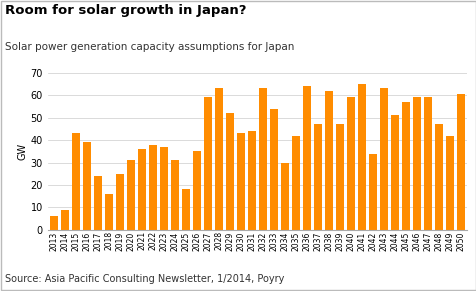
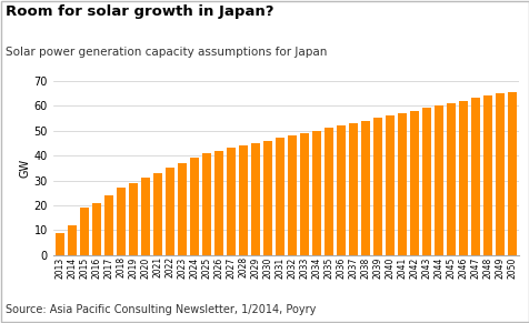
2013: 6.0 -> 9.0
2014: 9.0 -> 12.0
2015: 43.0 -> 19.0
2016: 39.0 -> 21.0
2018: 16.0 -> 27.0
2019: 25.0 -> 29.0
2021: 36.0 -> 33.0
2022: 38.0 -> 35.0
2024: 31.0 -> 39.0
2025: 18.0 -> 41.0
2026: 35.0 -> 42.0
2027: 59.0 -> 43.0
2028: 63.0 -> 44.0
2029: 52.0 -> 45.0
2030: 43.0 -> 46.0
2031: 44.0 -> 47.0
2032: 63.0 -> 48.0
2033: 54.0 -> 49.0
2034: 30.0 -> 50.0
2035: 42.0 -> 51.0
2036: 64.0 -> 52.0
2037: 47.0 -> 53.0
2038: 62.0 -> 54.0
2039: 47.0 -> 55.0
2040: 59.0 -> 56.0
2041: 65.0 -> 57.0
2042: 34.0 -> 58.0
2043: 63.0 -> 59.0
2044: 51.0 -> 60.0
2045: 57.0 -> 61.0
2046: 59.0 -> 62.0
2047: 59.0 -> 63.0
2048: 47.0 -> 64.0
2049: 42.0 -> 65.0
2050: 60.5 -> 65.5
